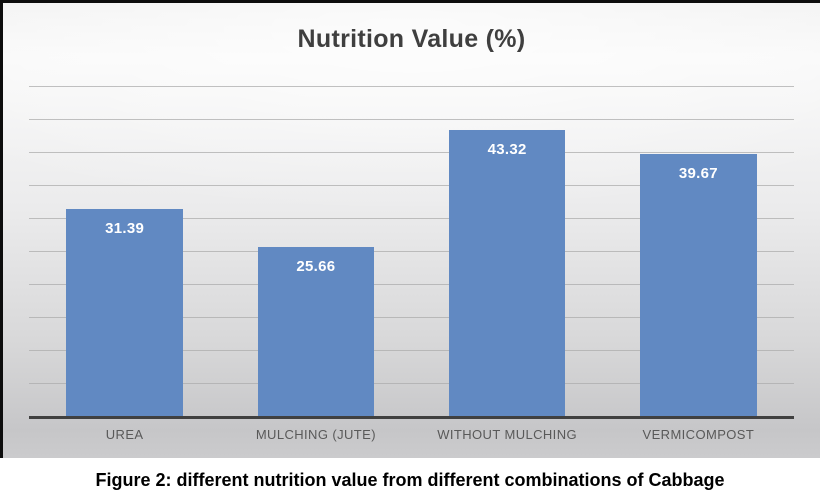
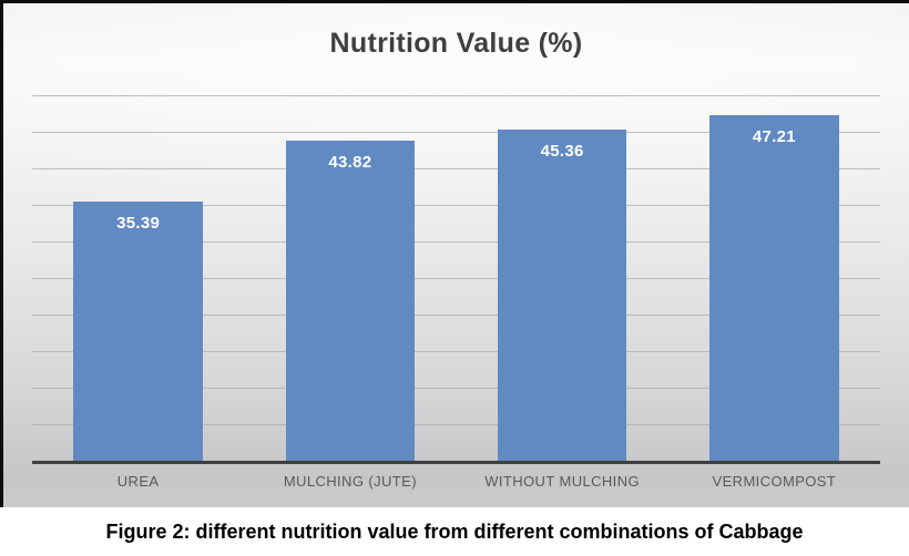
UREA: 31.39 -> 35.39
MULCHING (JUTE): 25.66 -> 43.82
WITHOUT MULCHING: 43.32 -> 45.36
VERMICOMPOST: 39.67 -> 47.21
